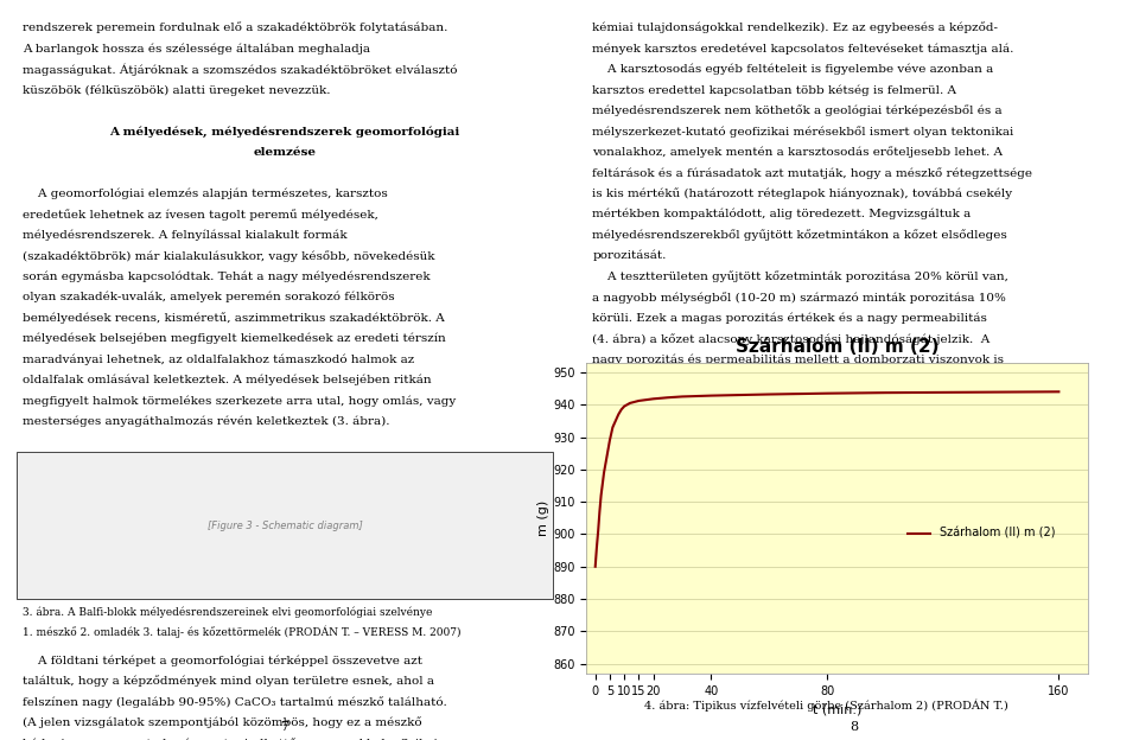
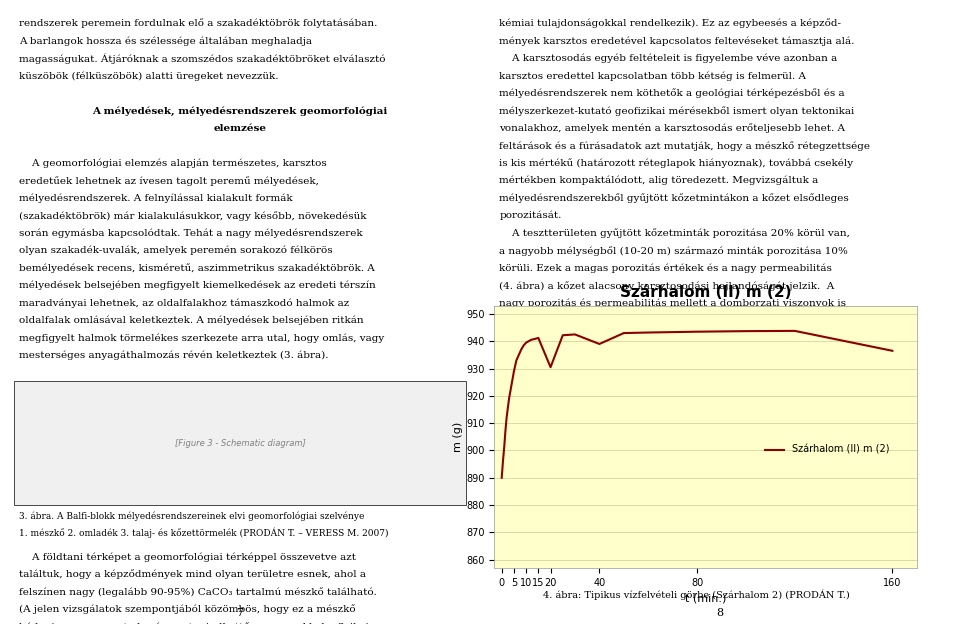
20: 941.8 -> 930.5
40: 942.8 -> 939.0
160: 944.0 -> 936.5
